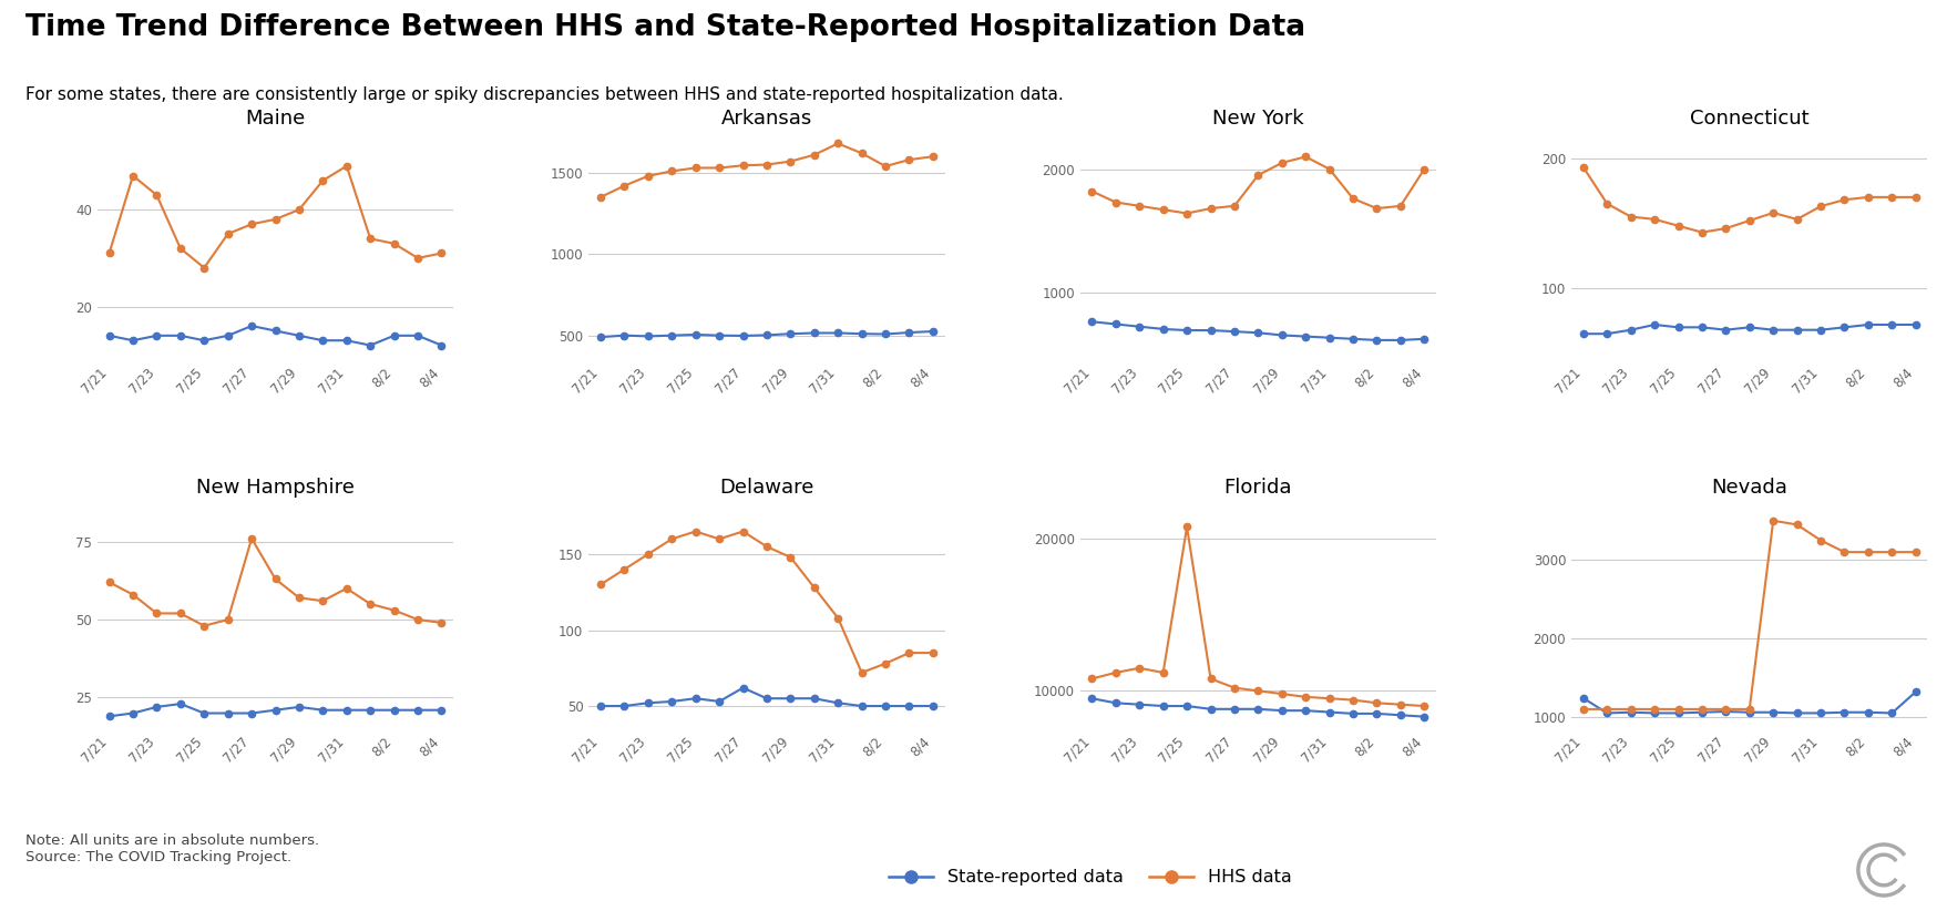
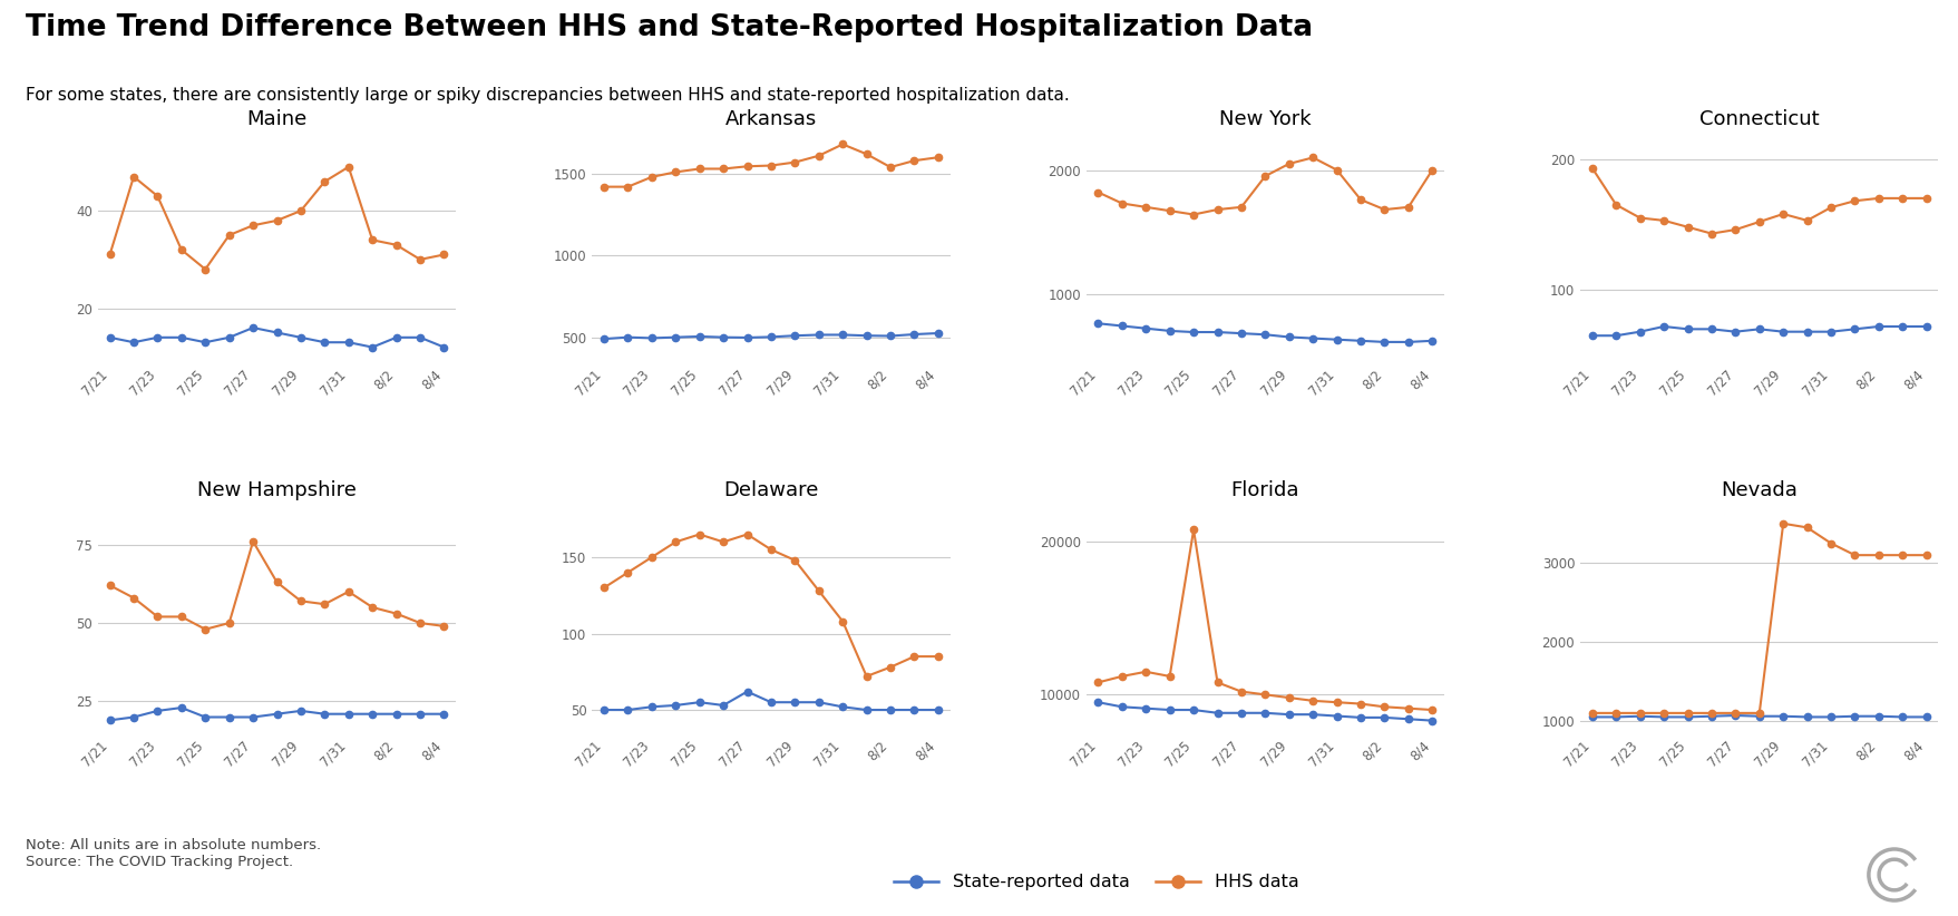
Arkansas/HHS data/7/21: 1350 -> 1420
Nevada/State-reported data/7/21: 1240 -> 1050
Nevada/State-reported data/8/4: 1320 -> 1050
